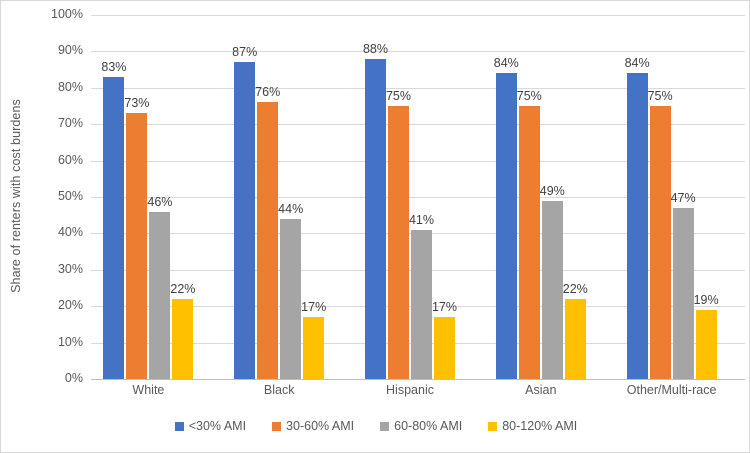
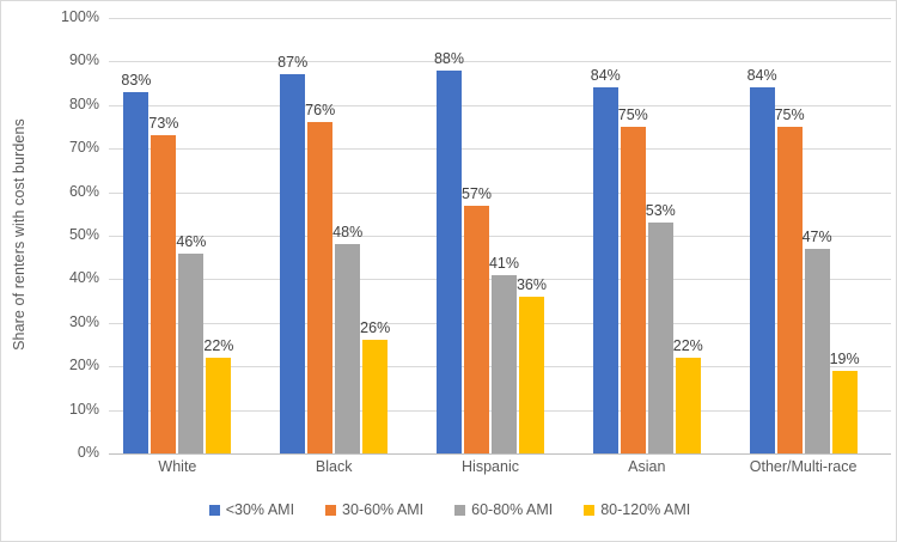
60-80% AMI/Black: 44% -> 48%
80-120% AMI/Black: 17% -> 26%
30-60% AMI/Hispanic: 75% -> 57%
80-120% AMI/Hispanic: 17% -> 36%
60-80% AMI/Asian: 49% -> 53%
